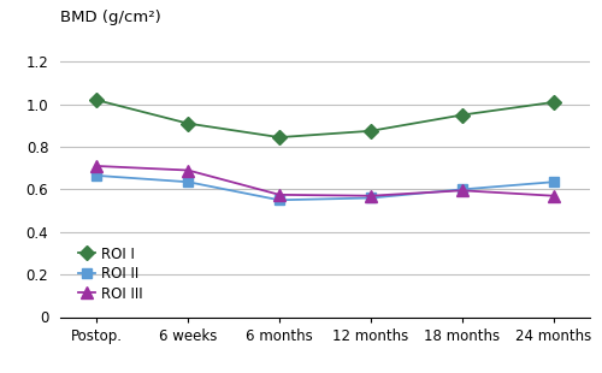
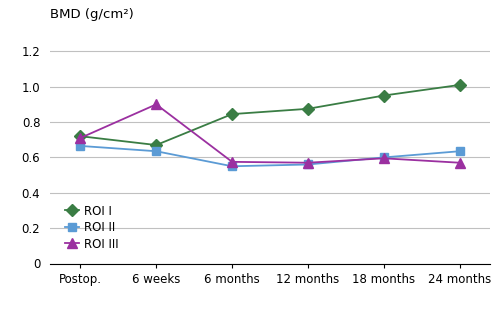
ROI I/Postop.: 1.02 -> 0.72
ROI I/6 weeks: 0.91 -> 0.67
ROI III/6 weeks: 0.69 -> 0.90
